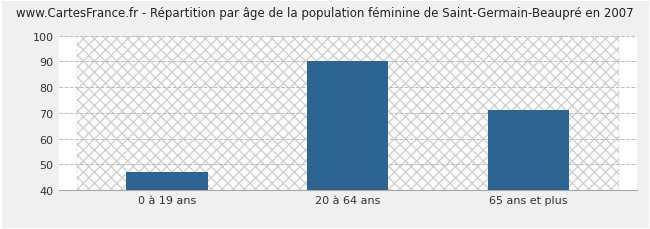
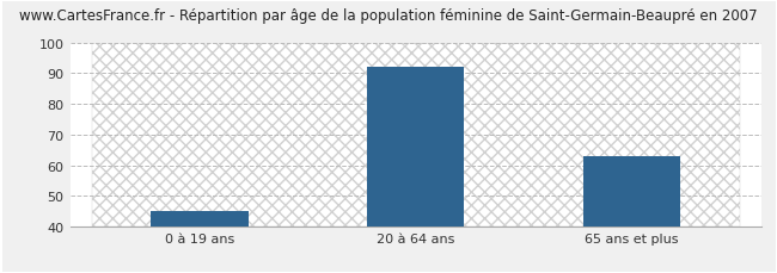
0 à 19 ans: 47 -> 45
20 à 64 ans: 90 -> 92
65 ans et plus: 71 -> 63
